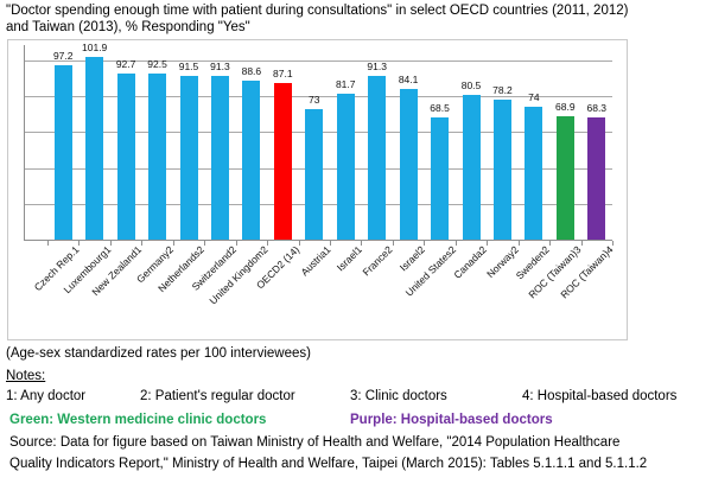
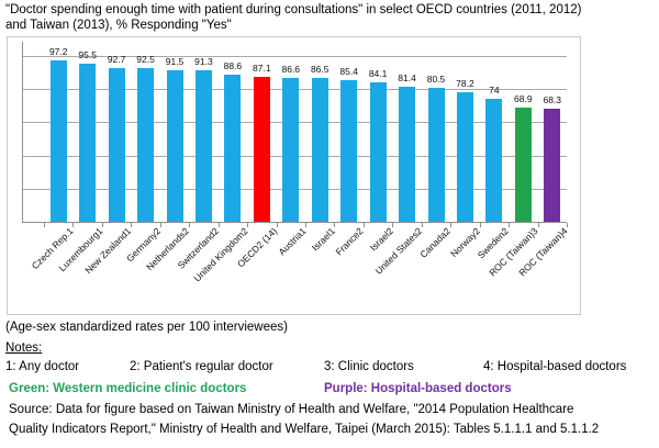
Luxembourg1: 101.9 -> 95.5
Austria1: 73 -> 86.6
Israel1: 81.7 -> 86.5
France2: 91.3 -> 85.4
United States2: 68.5 -> 81.4
